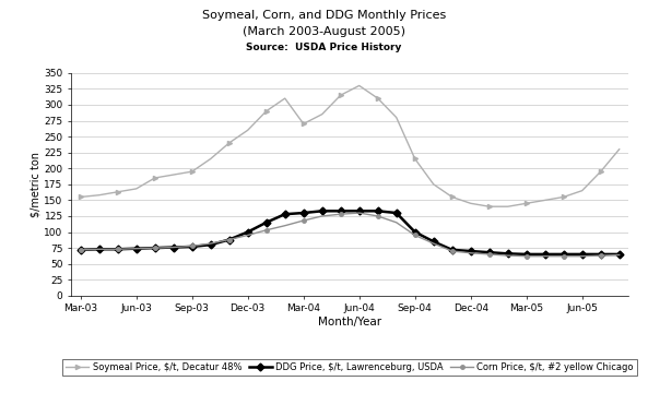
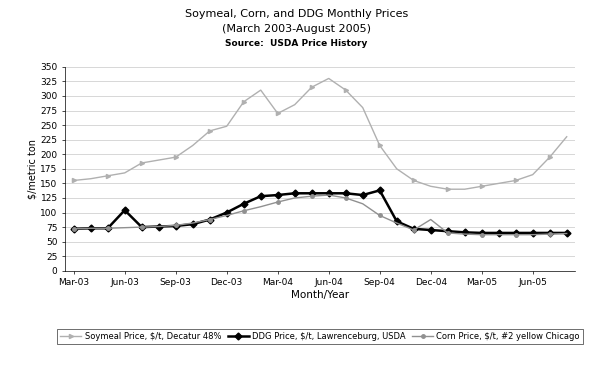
DDG Price, $/t, Lawrenceburg, USDA/Jun-03: 74 -> 104
Soymeal Price, $/t, Decatur 48%/Dec-03: 260 -> 248
DDG Price, $/t, Lawrenceburg, USDA/Sep-04: 100 -> 138
Corn Price, $/t, #2 yellow Chicago/Dec-04: 67 -> 88
